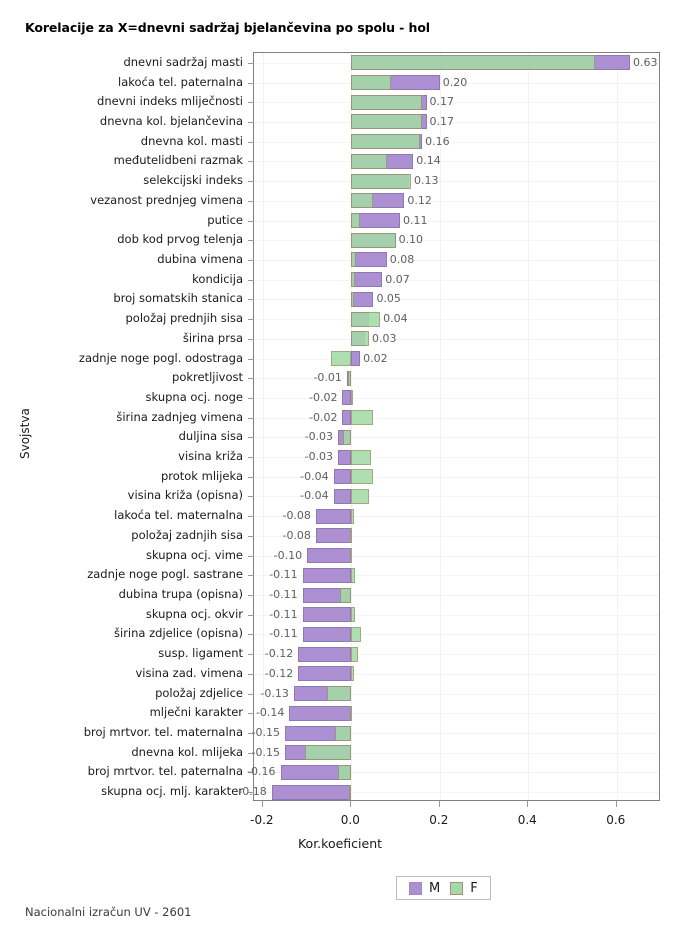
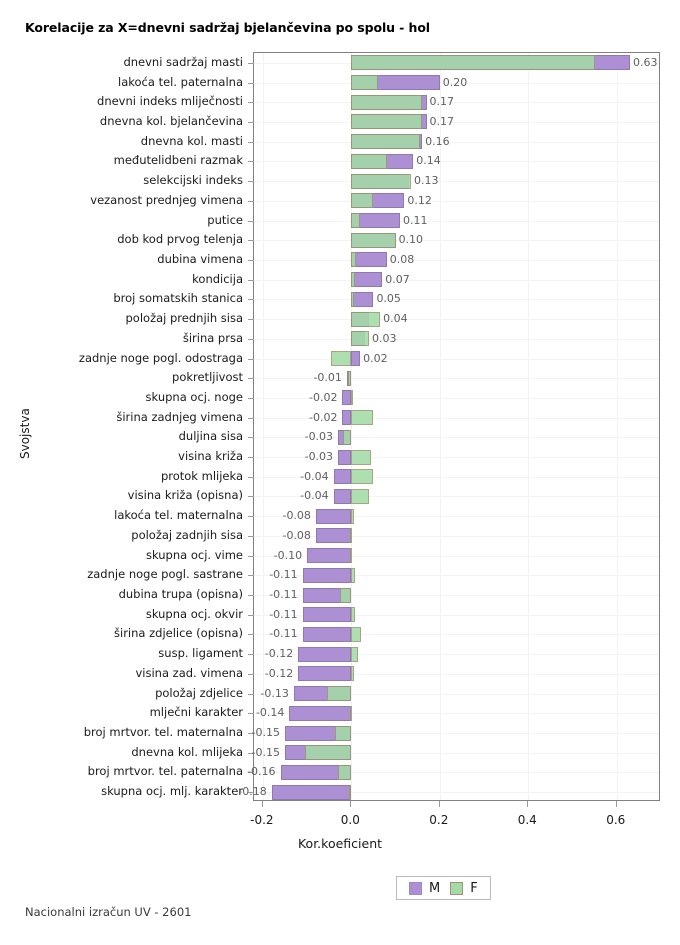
F/lakoća tel. paternalna: 0.09 -> 0.06
